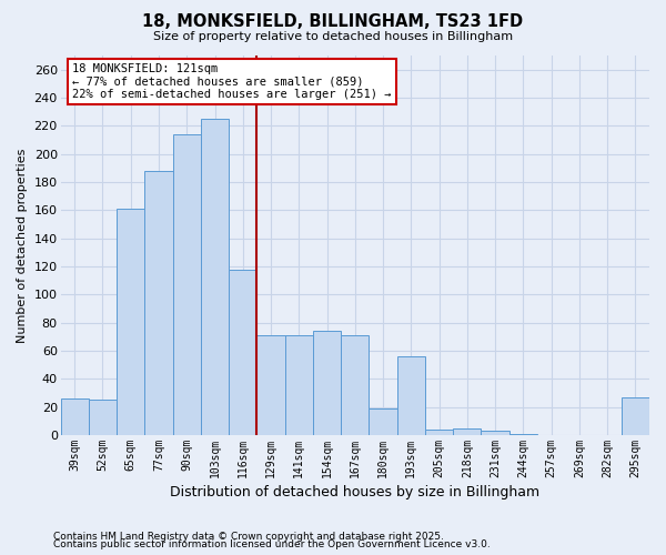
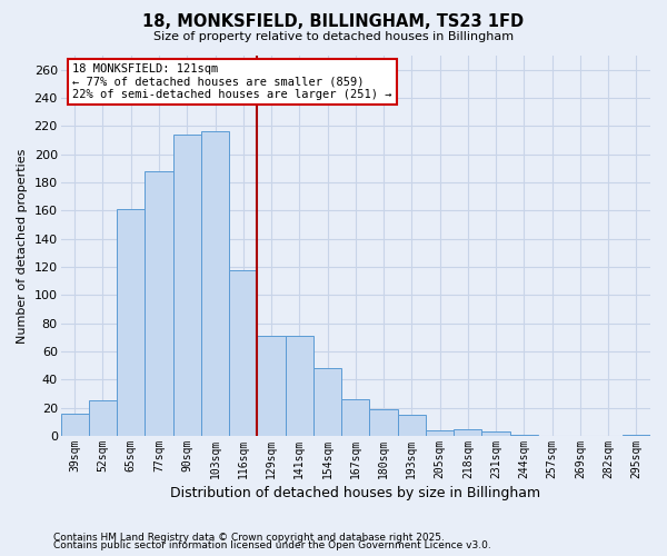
39sqm: 26 -> 16
103sqm: 225 -> 216
154sqm: 74 -> 48
167sqm: 71 -> 26
193sqm: 56 -> 15
295sqm: 27 -> 1
